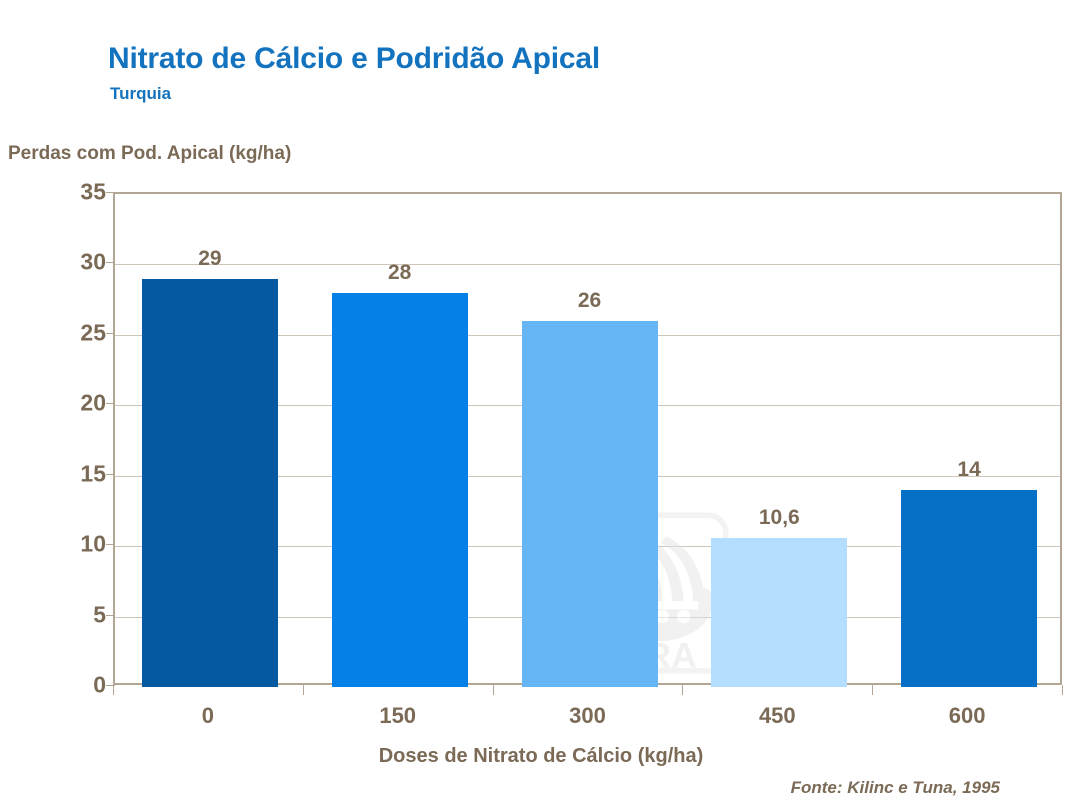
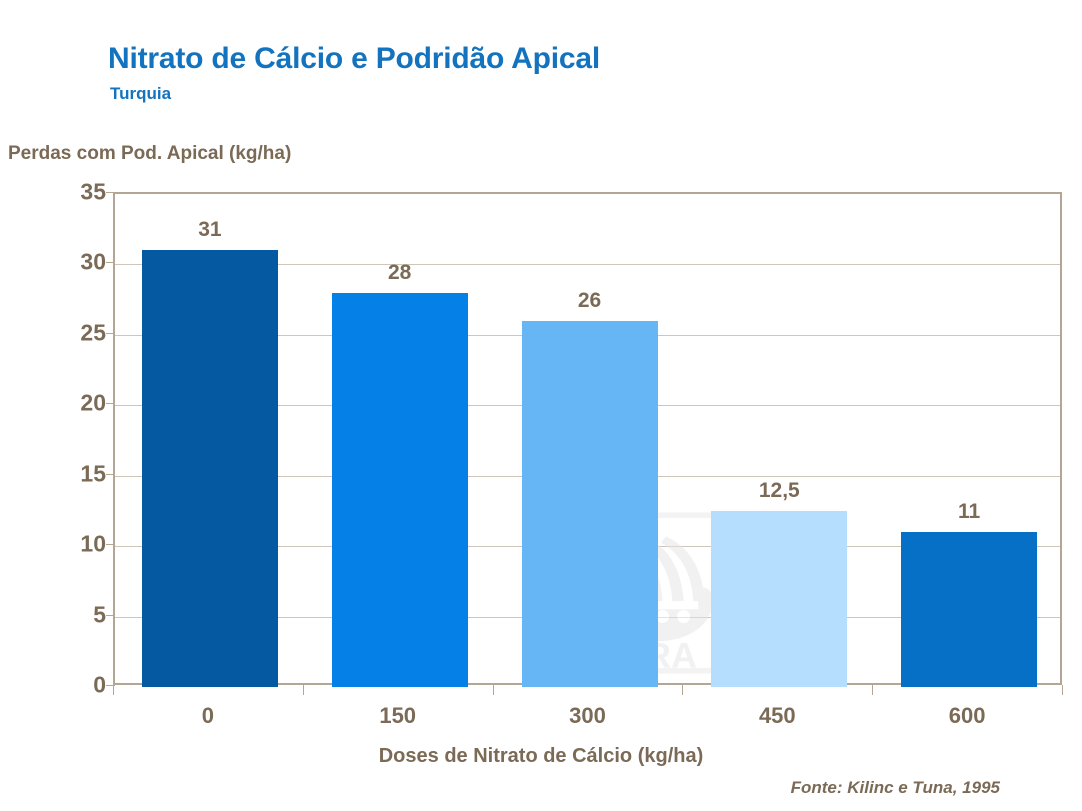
0: 29 -> 31
450: 10,6 -> 12,5
600: 14 -> 11
